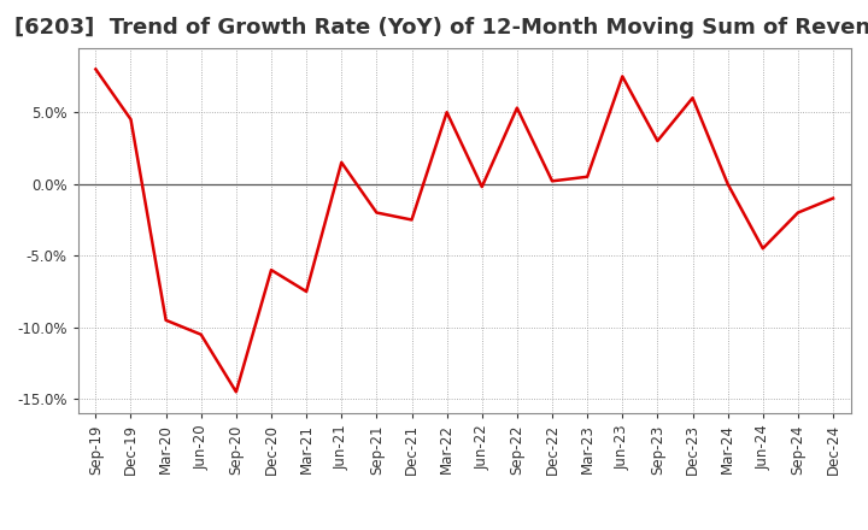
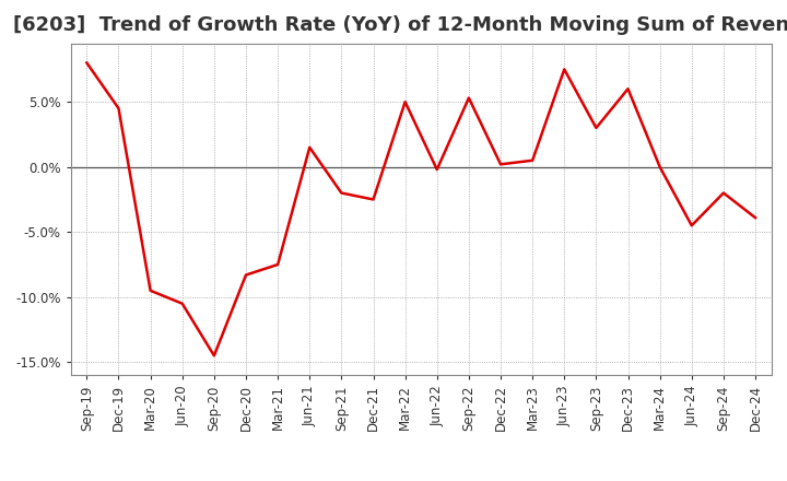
Dec-20: -6.0% -> -8.3%
Dec-24: -1.0% -> -3.9%
